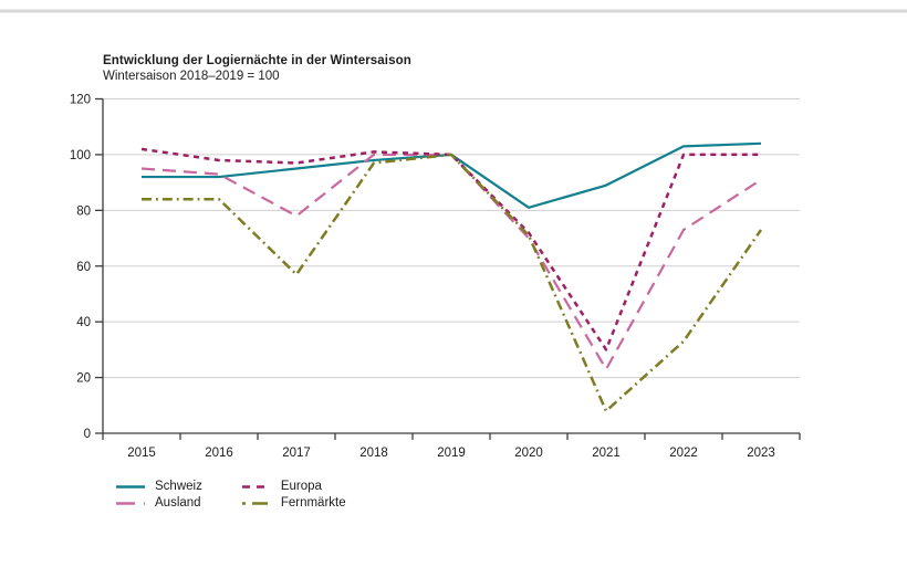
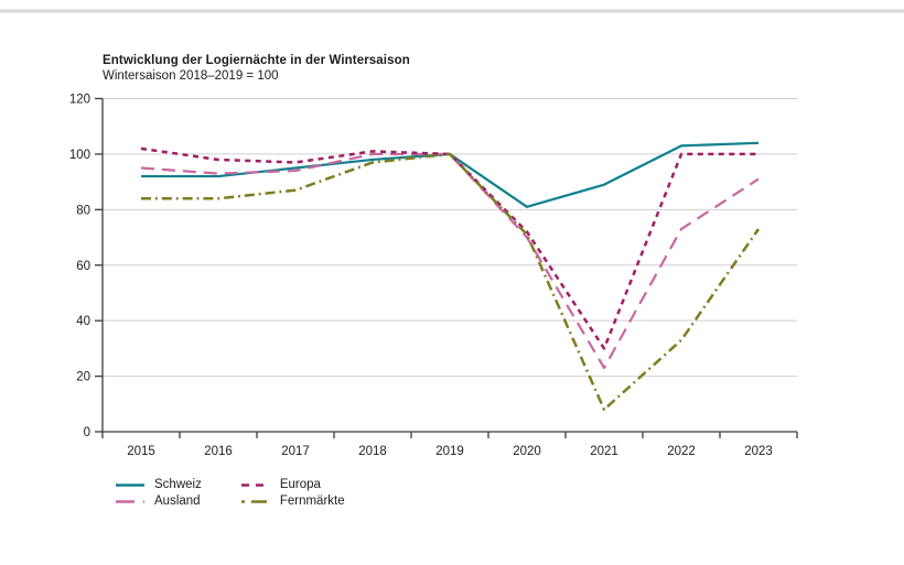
Ausland/2017: 78 -> 94
Fernmärkte/2017: 57 -> 87
